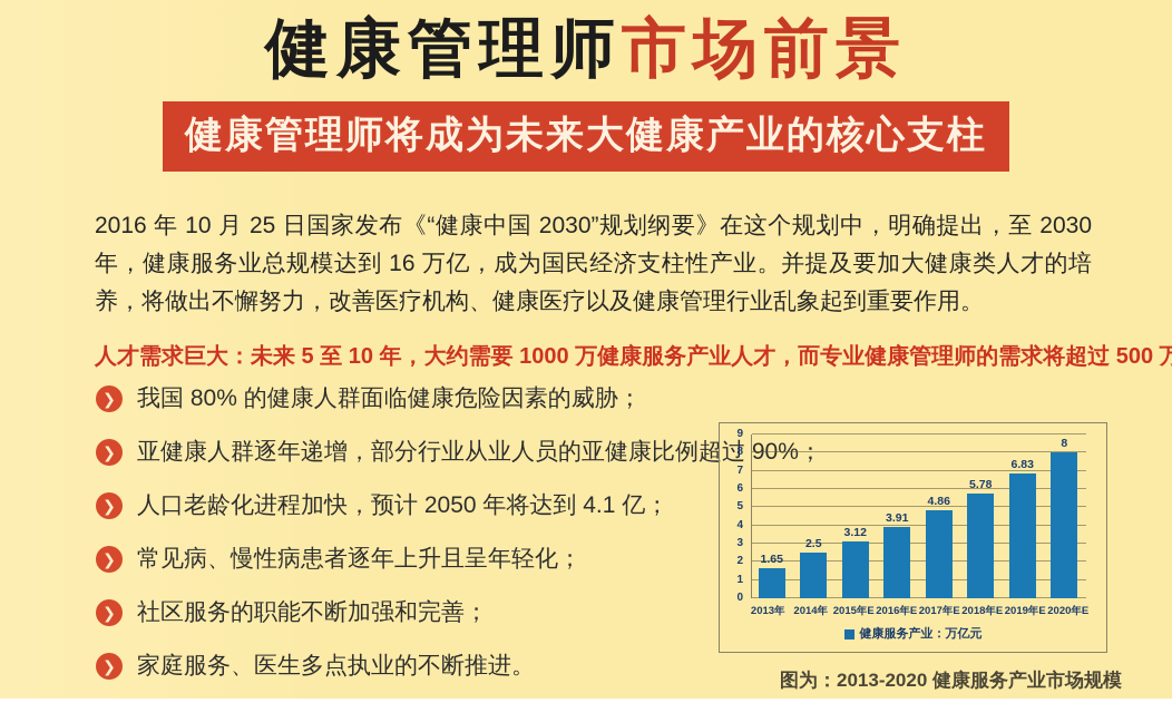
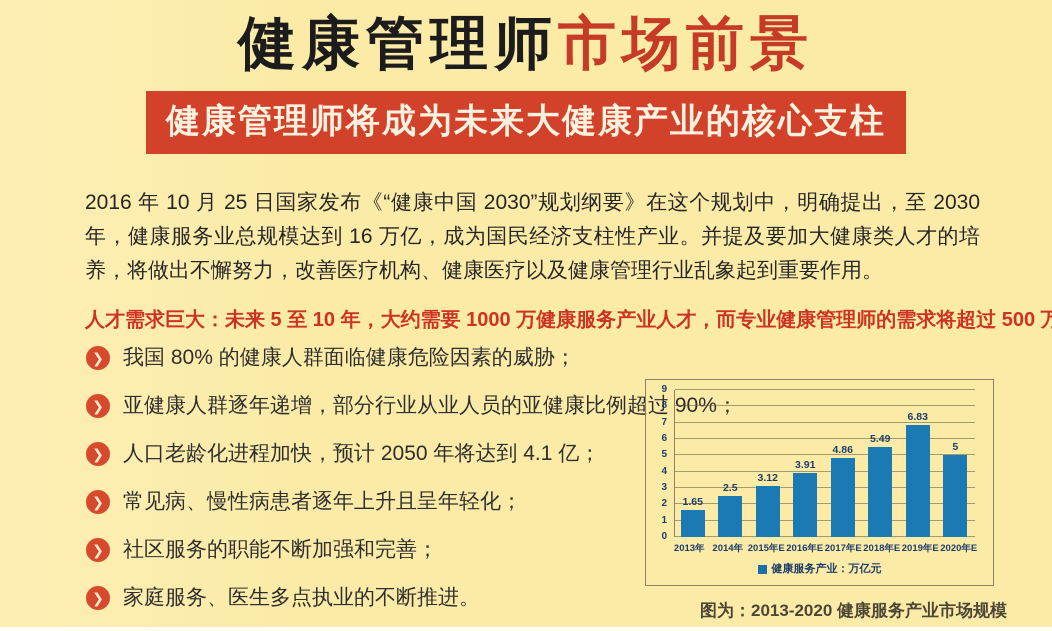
2018年E: 5.78 -> 5.49
2020年E: 8 -> 5
